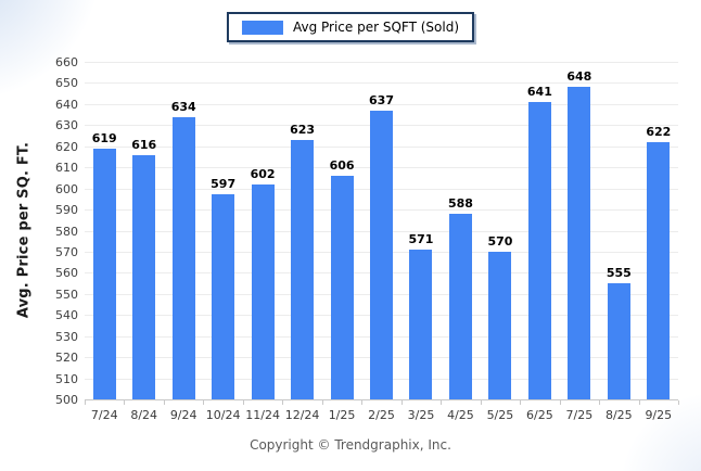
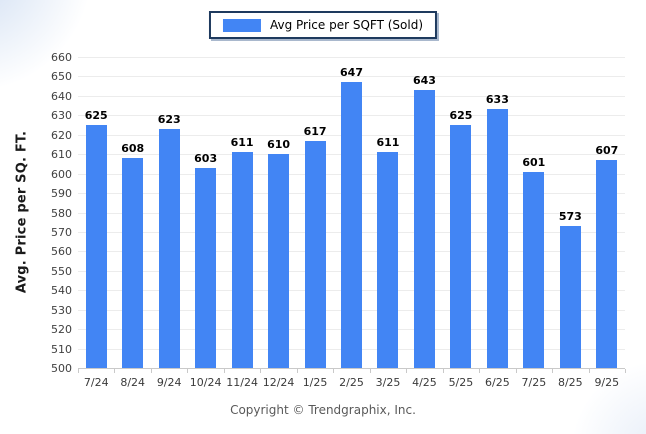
7/24: 619 -> 625
8/24: 616 -> 608
9/24: 634 -> 623
10/24: 597 -> 603
11/24: 602 -> 611
12/24: 623 -> 610
1/25: 606 -> 617
2/25: 637 -> 647
3/25: 571 -> 611
4/25: 588 -> 643
5/25: 570 -> 625
6/25: 641 -> 633
7/25: 648 -> 601
8/25: 555 -> 573
9/25: 622 -> 607
